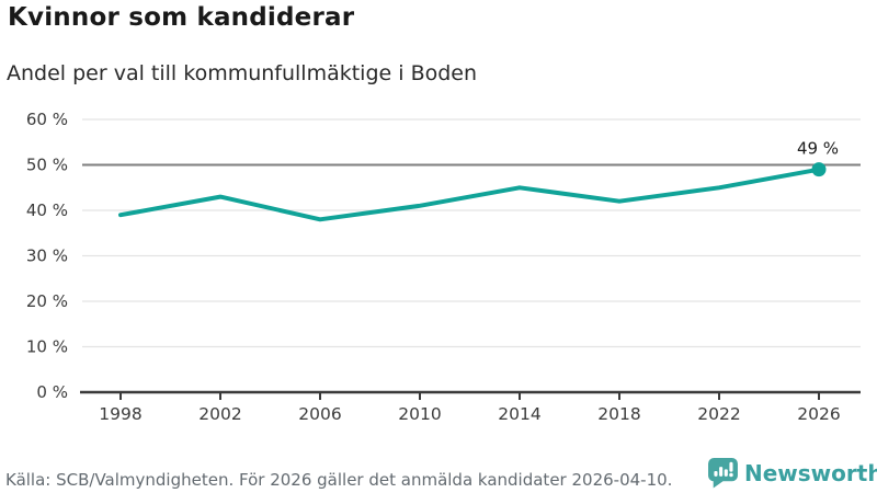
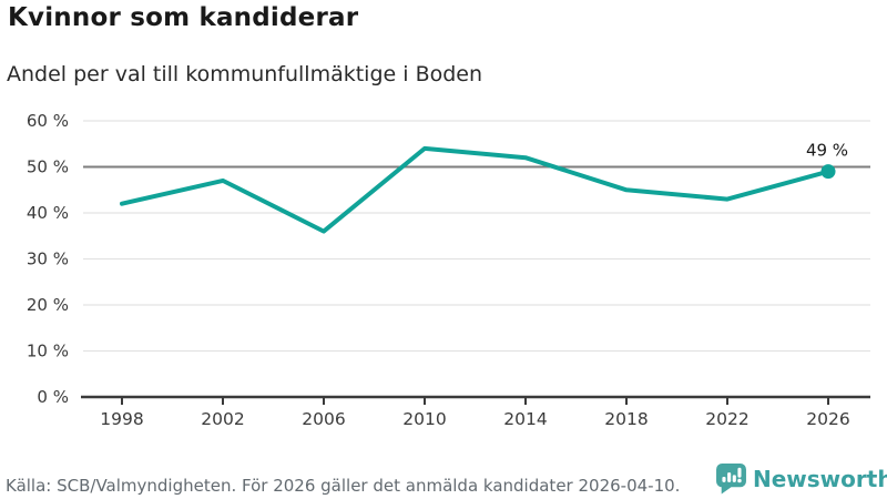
1998: 39% -> 42%
2002: 43% -> 47%
2006: 38% -> 36%
2010: 41% -> 54%
2014: 45% -> 52%
2018: 42% -> 45%
2022: 45% -> 43%
